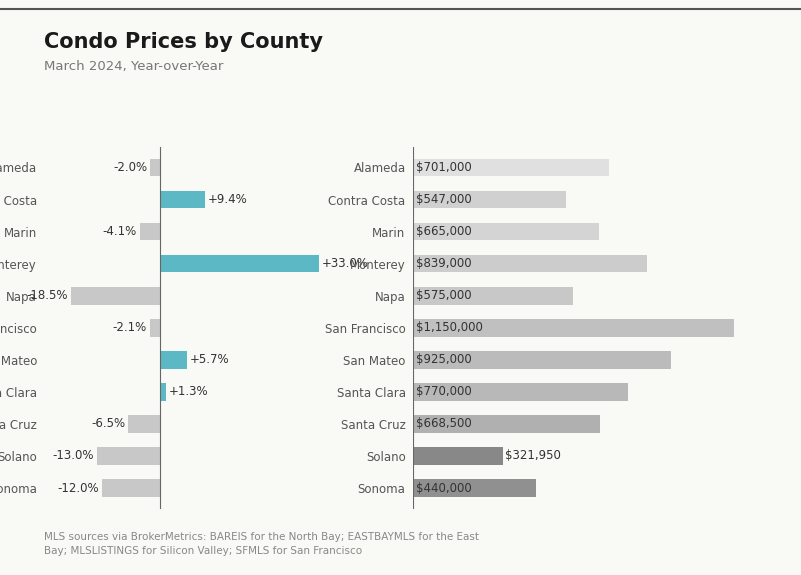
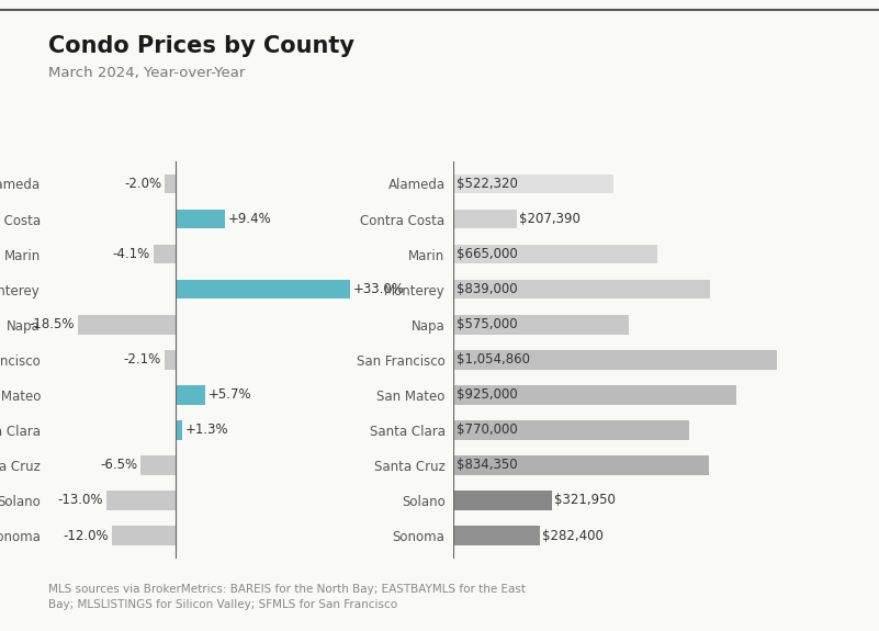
Alameda: $701,000 -> $522,320
Contra Costa: $547,000 -> $207,390
San Francisco: $1,150,000 -> $1,054,860
Santa Cruz: $668,500 -> $834,350
Sonoma: $440,000 -> $282,400
